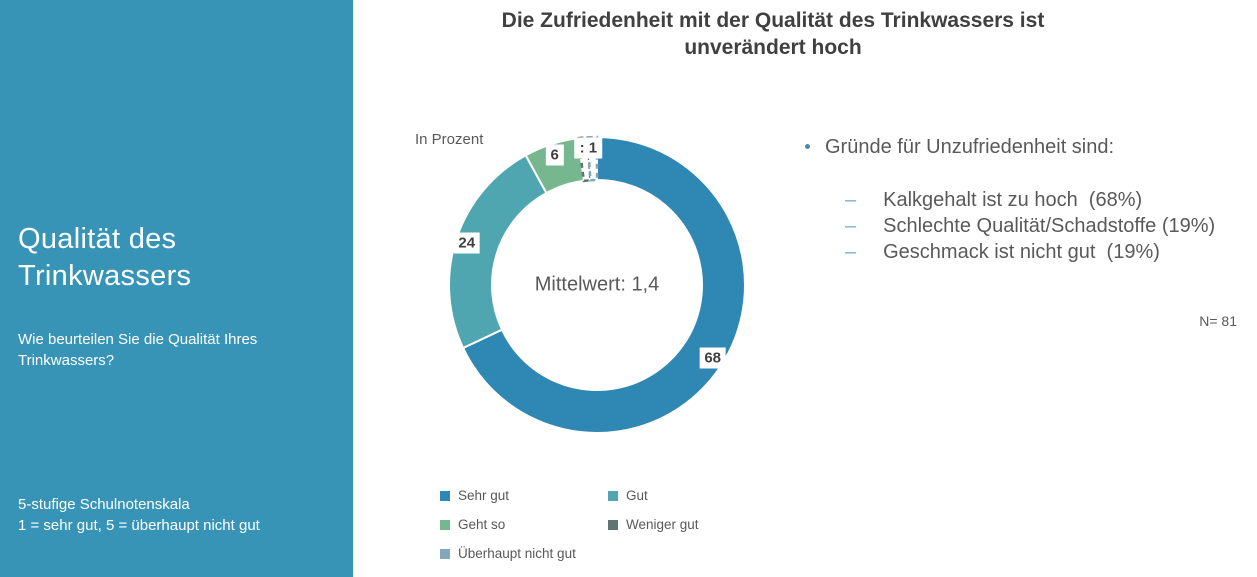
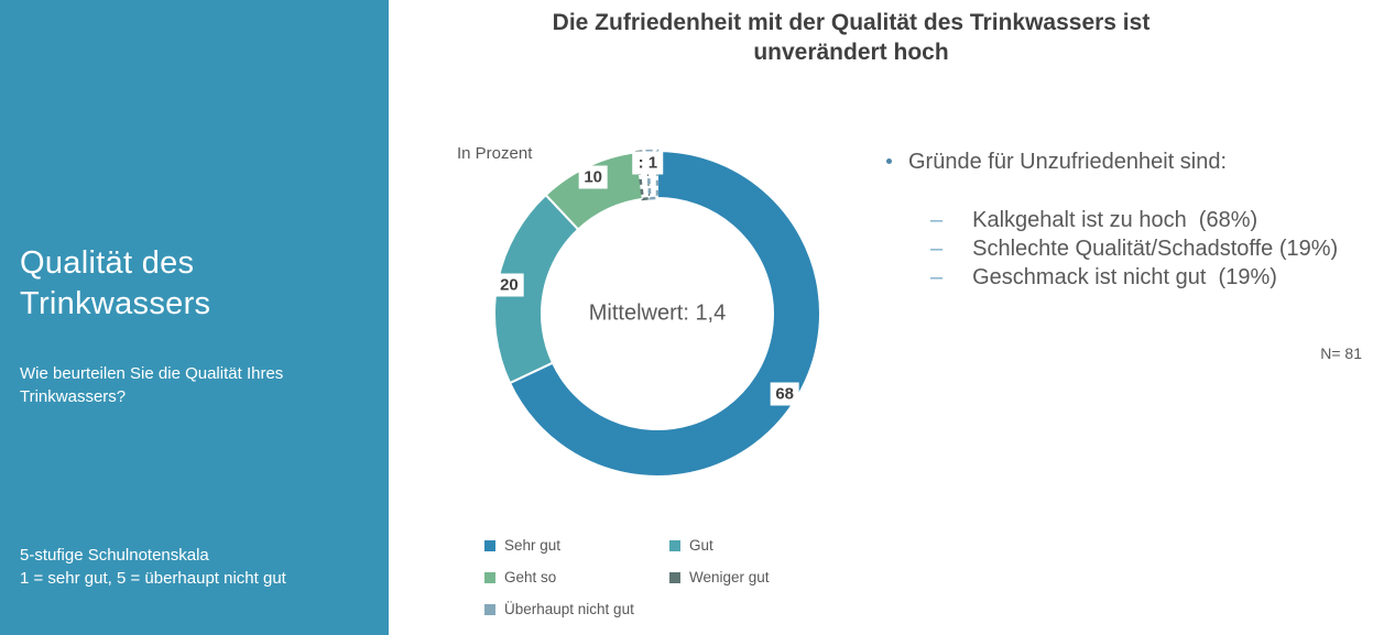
Gut: 24 -> 20
Geht so: 6 -> 10
